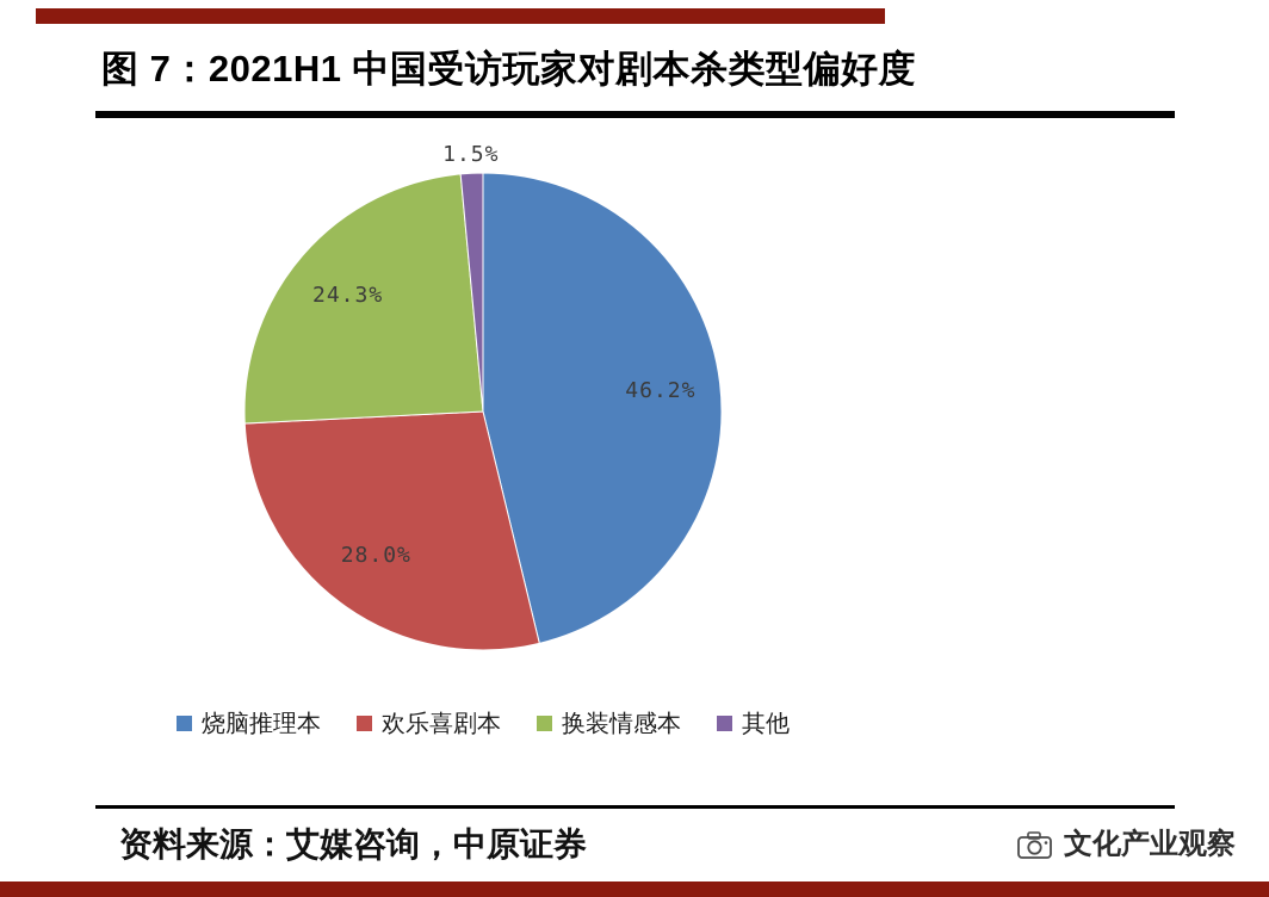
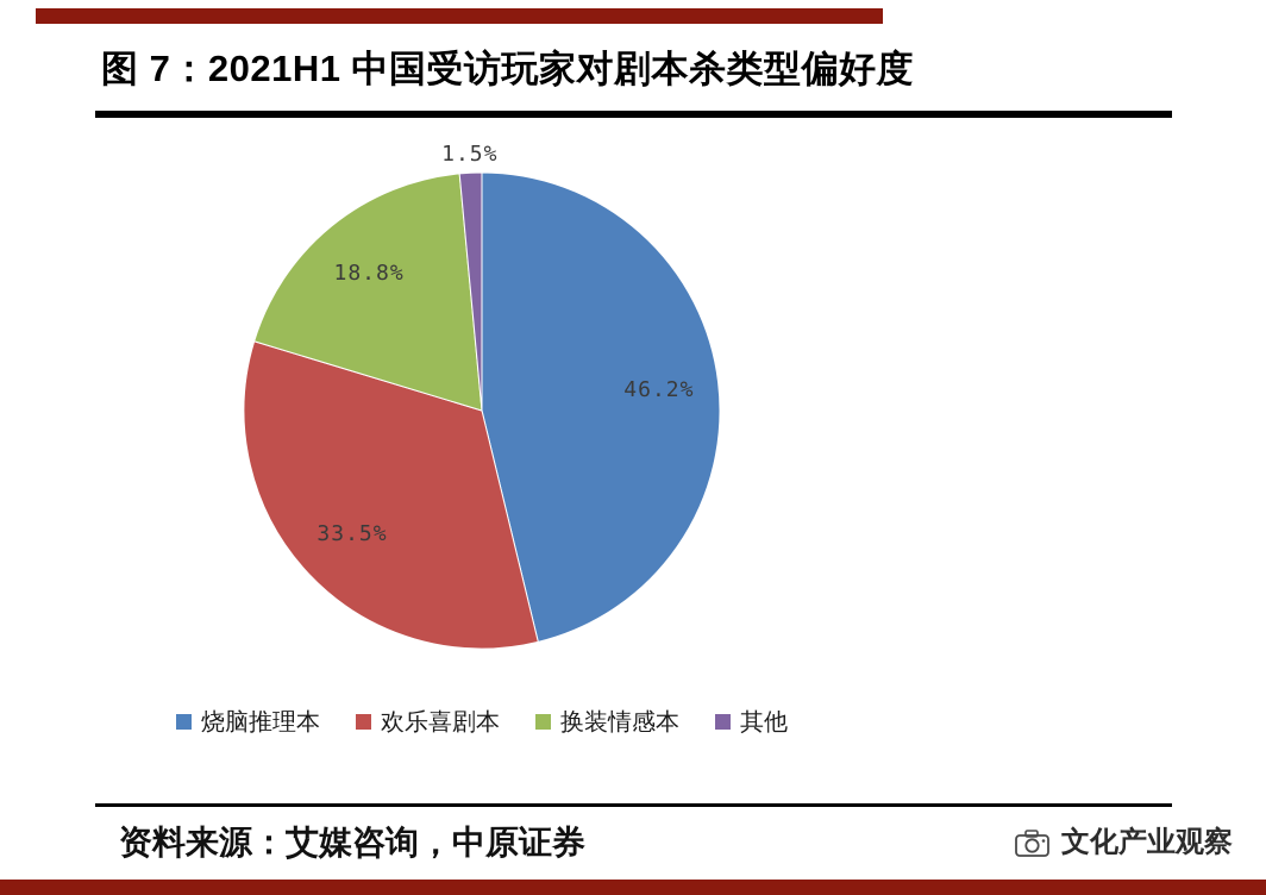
欢乐喜剧本: 28.0% -> 33.5%
换装情感本: 24.3% -> 18.8%
